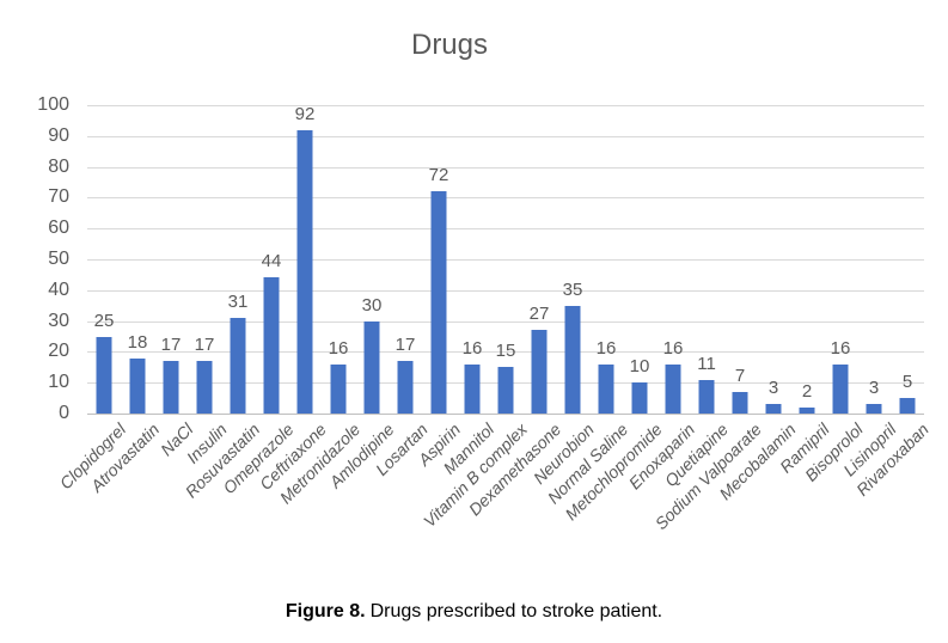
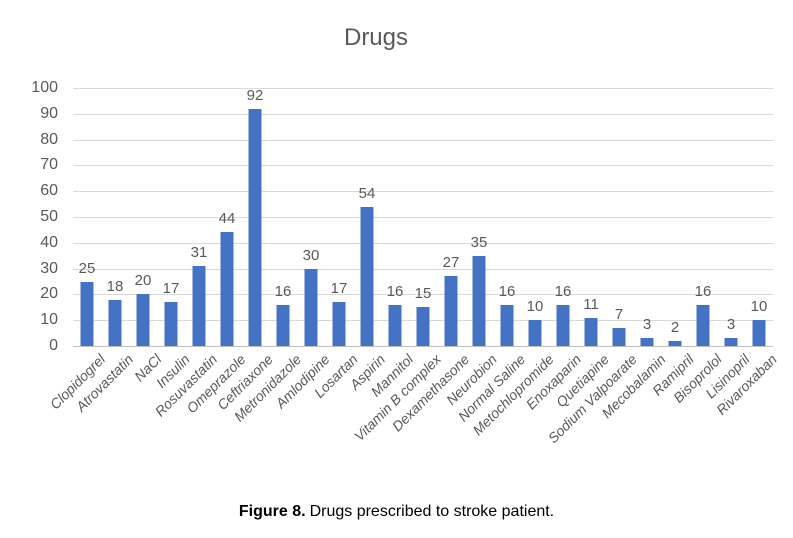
NaCl: 17 -> 20
Aspirin: 72 -> 54
Rivaroxaban: 5 -> 10
